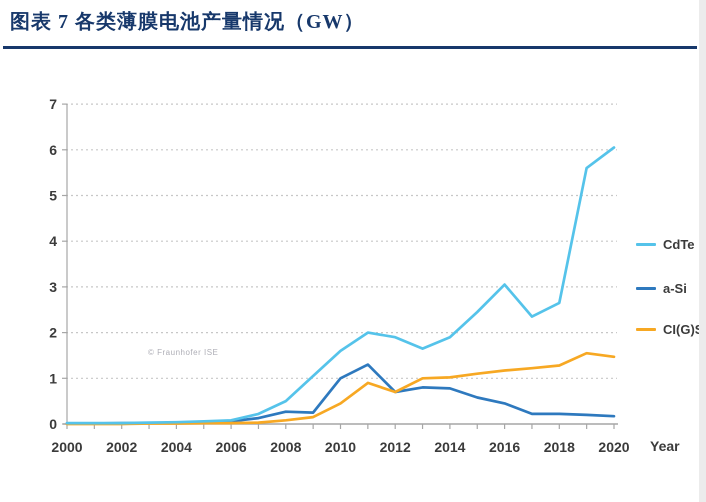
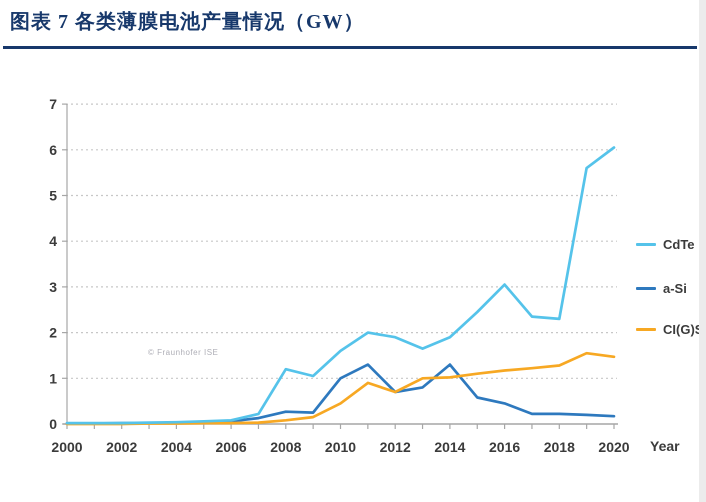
CdTe/2008: 0.5 -> 1.2
a-Si/2014: 0.8 -> 1.3
CdTe/2018: 2.6 -> 2.3
